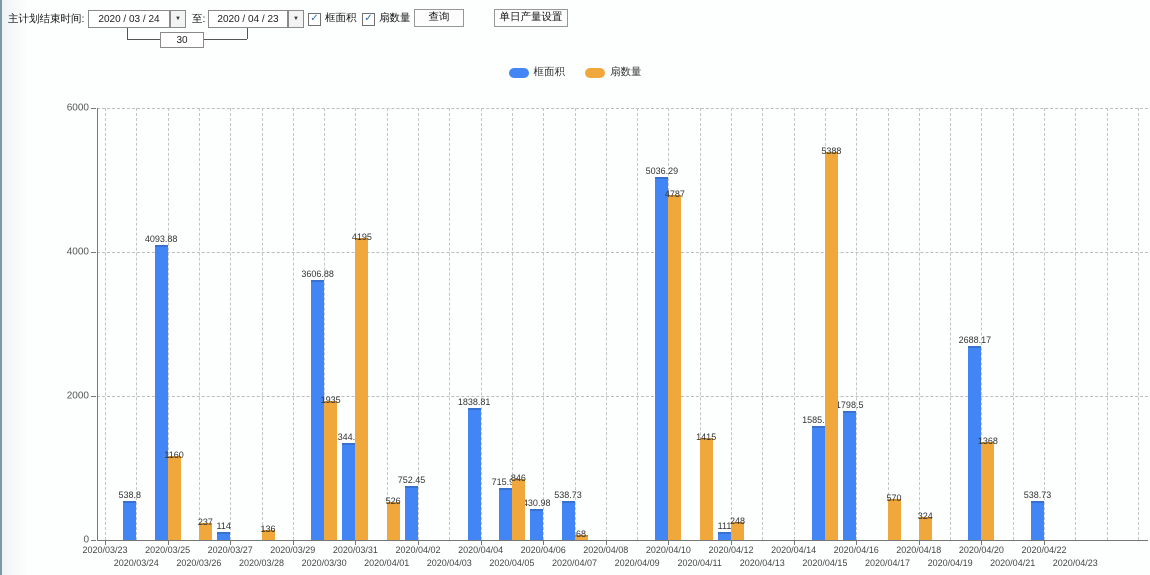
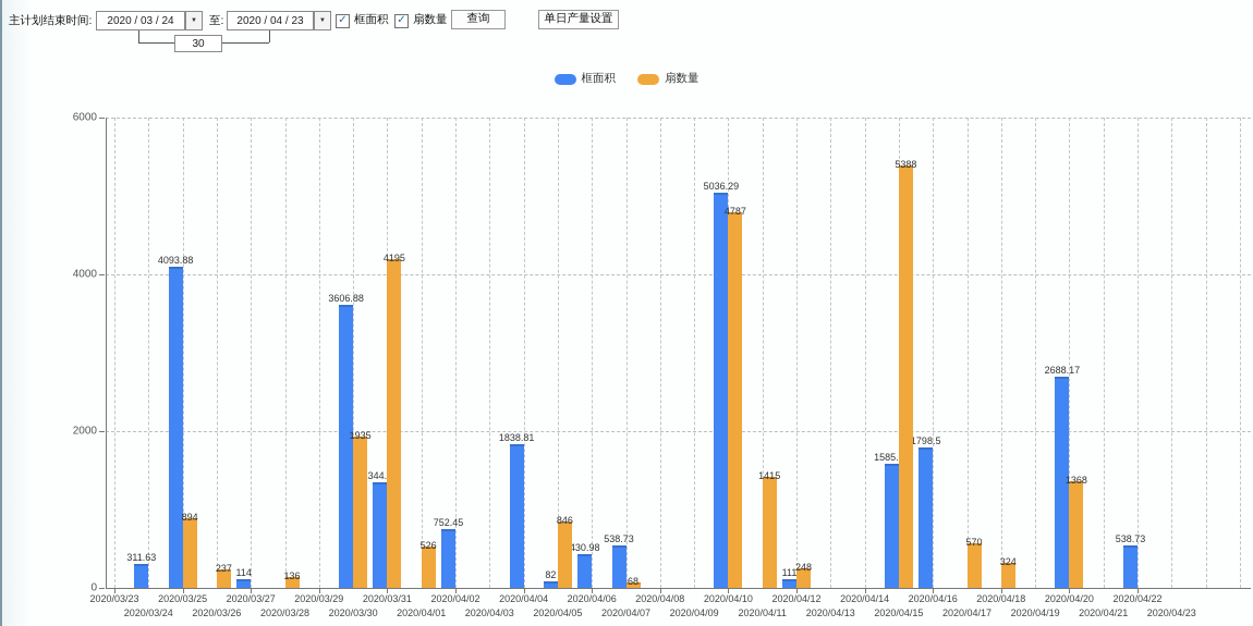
框面积/2020/03/24: 538.8 -> 311.63
扇数量/2020/03/25: 1160 -> 894
框面积/2020/04/05: 715.95 -> 82
